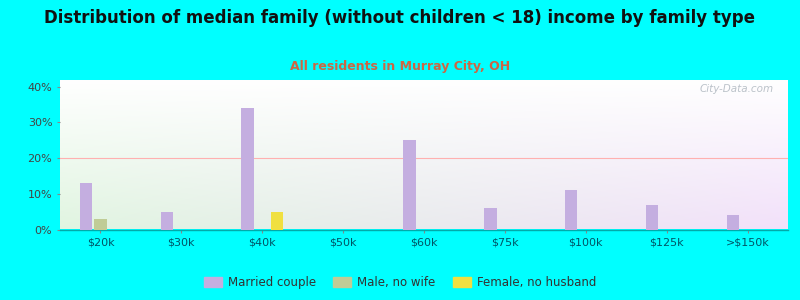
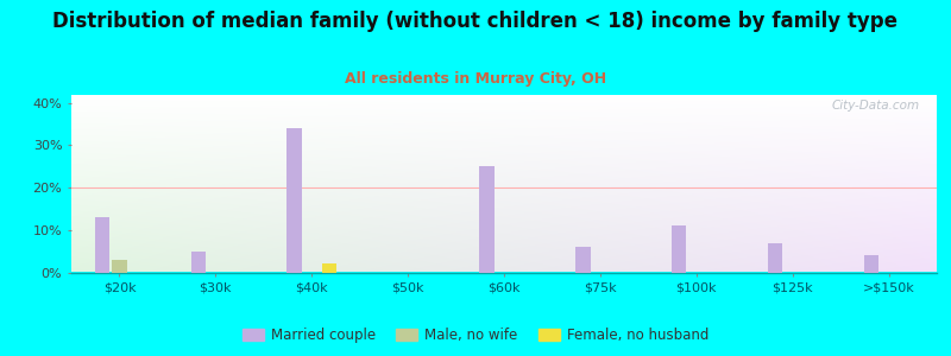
Female, no husband/$40k: 5% -> 2%
